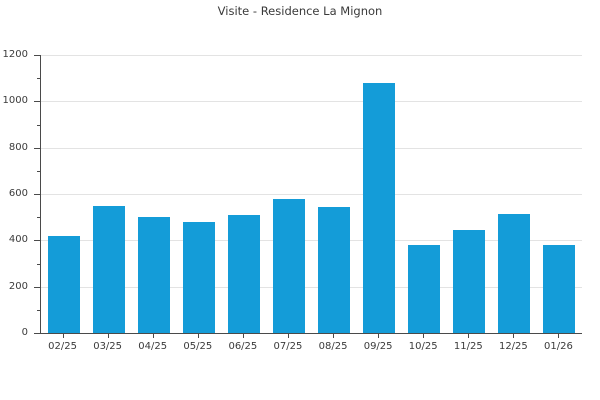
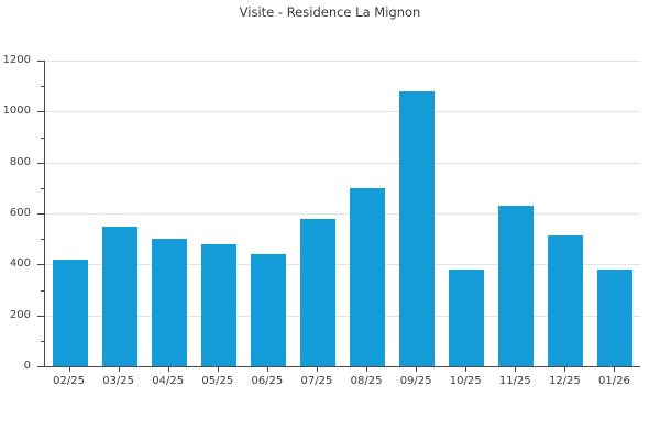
06/25: 510 -> 440
08/25: 540 -> 700
11/25: 440 -> 630
